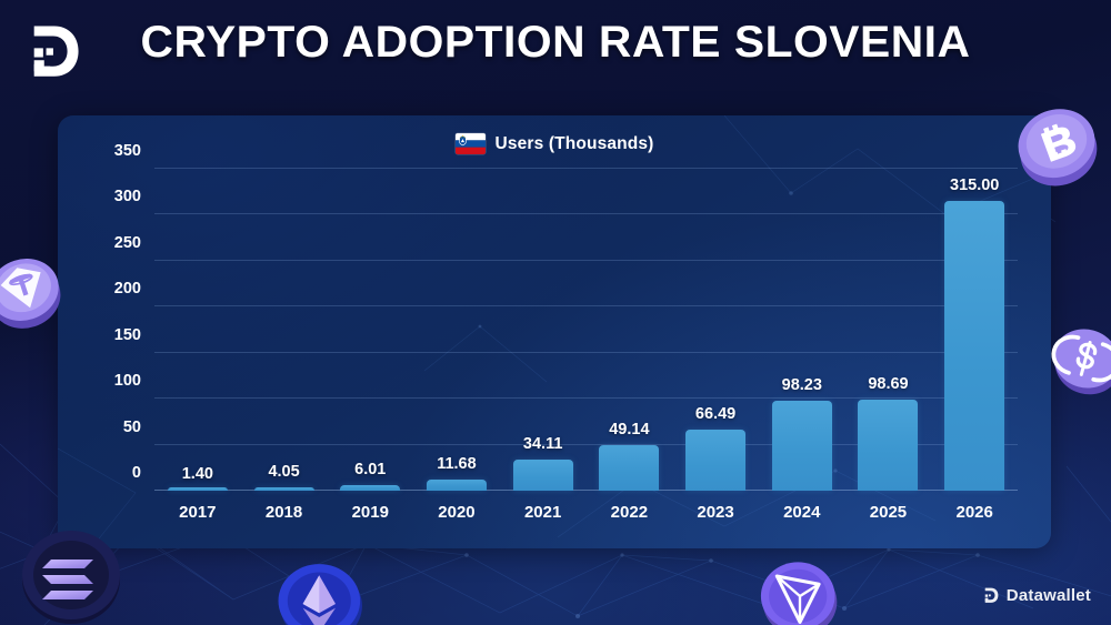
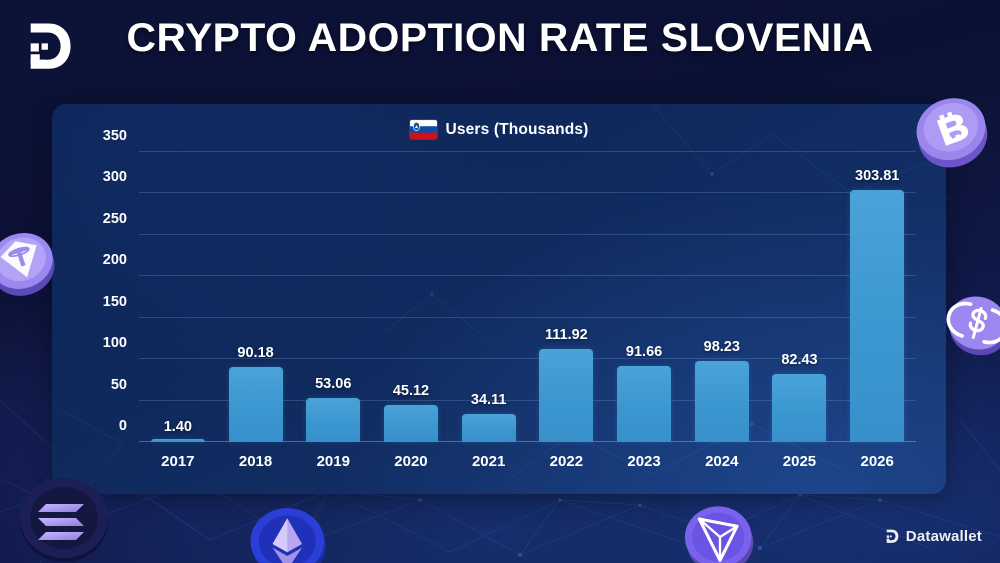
2018: 4.05 -> 90.18
2019: 6.01 -> 53.06
2020: 11.68 -> 45.12
2022: 49.14 -> 111.92
2023: 66.49 -> 91.66
2025: 98.69 -> 82.43
2026: 315.00 -> 303.81
